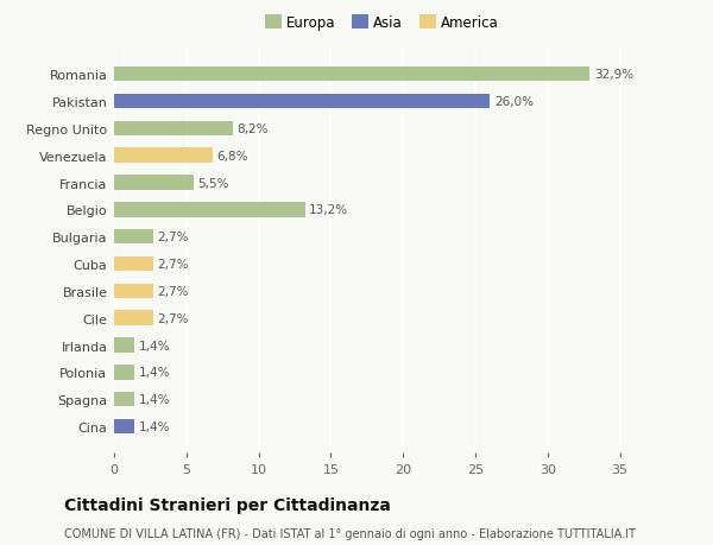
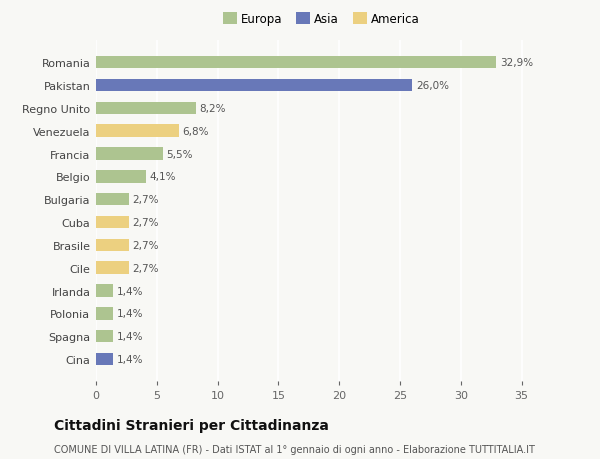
Belgio: 13,2% -> 4,1%
